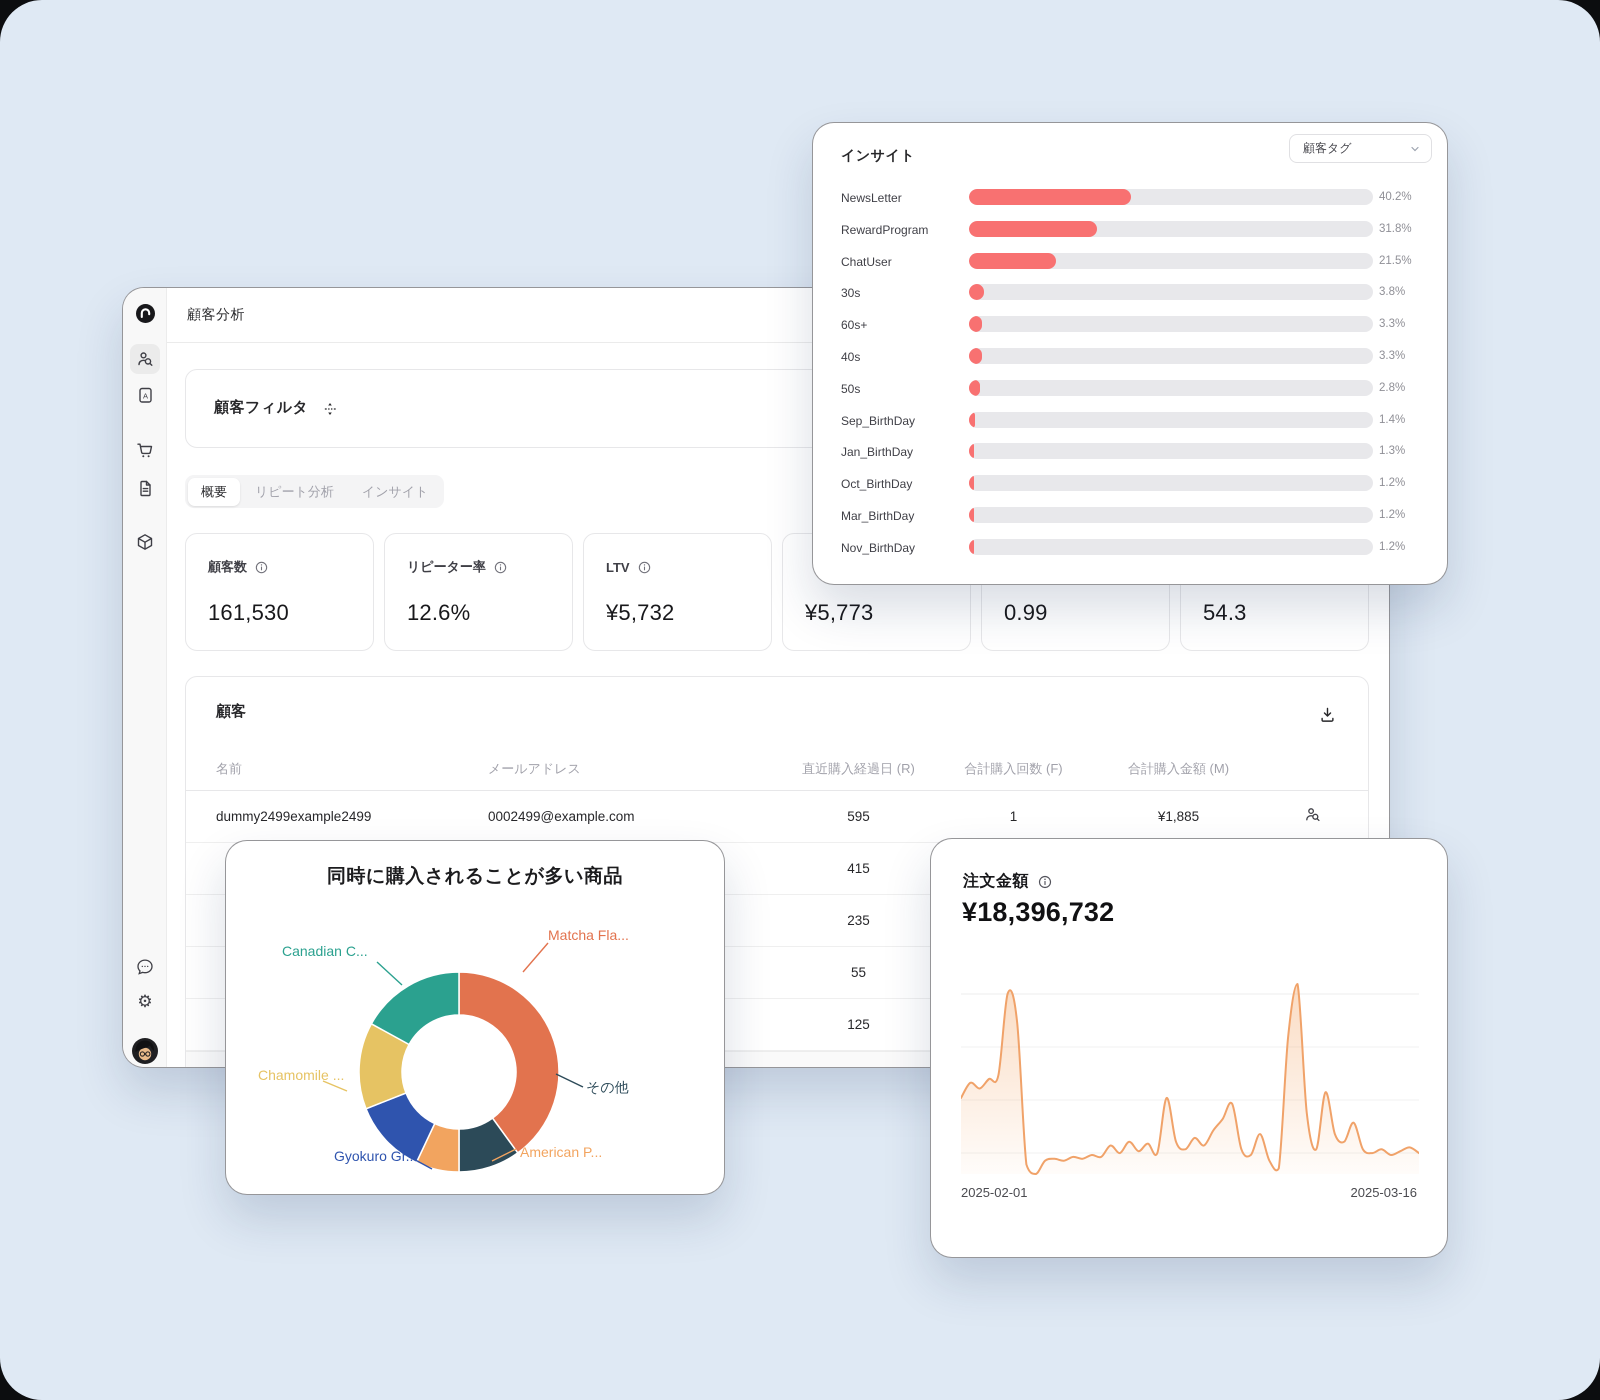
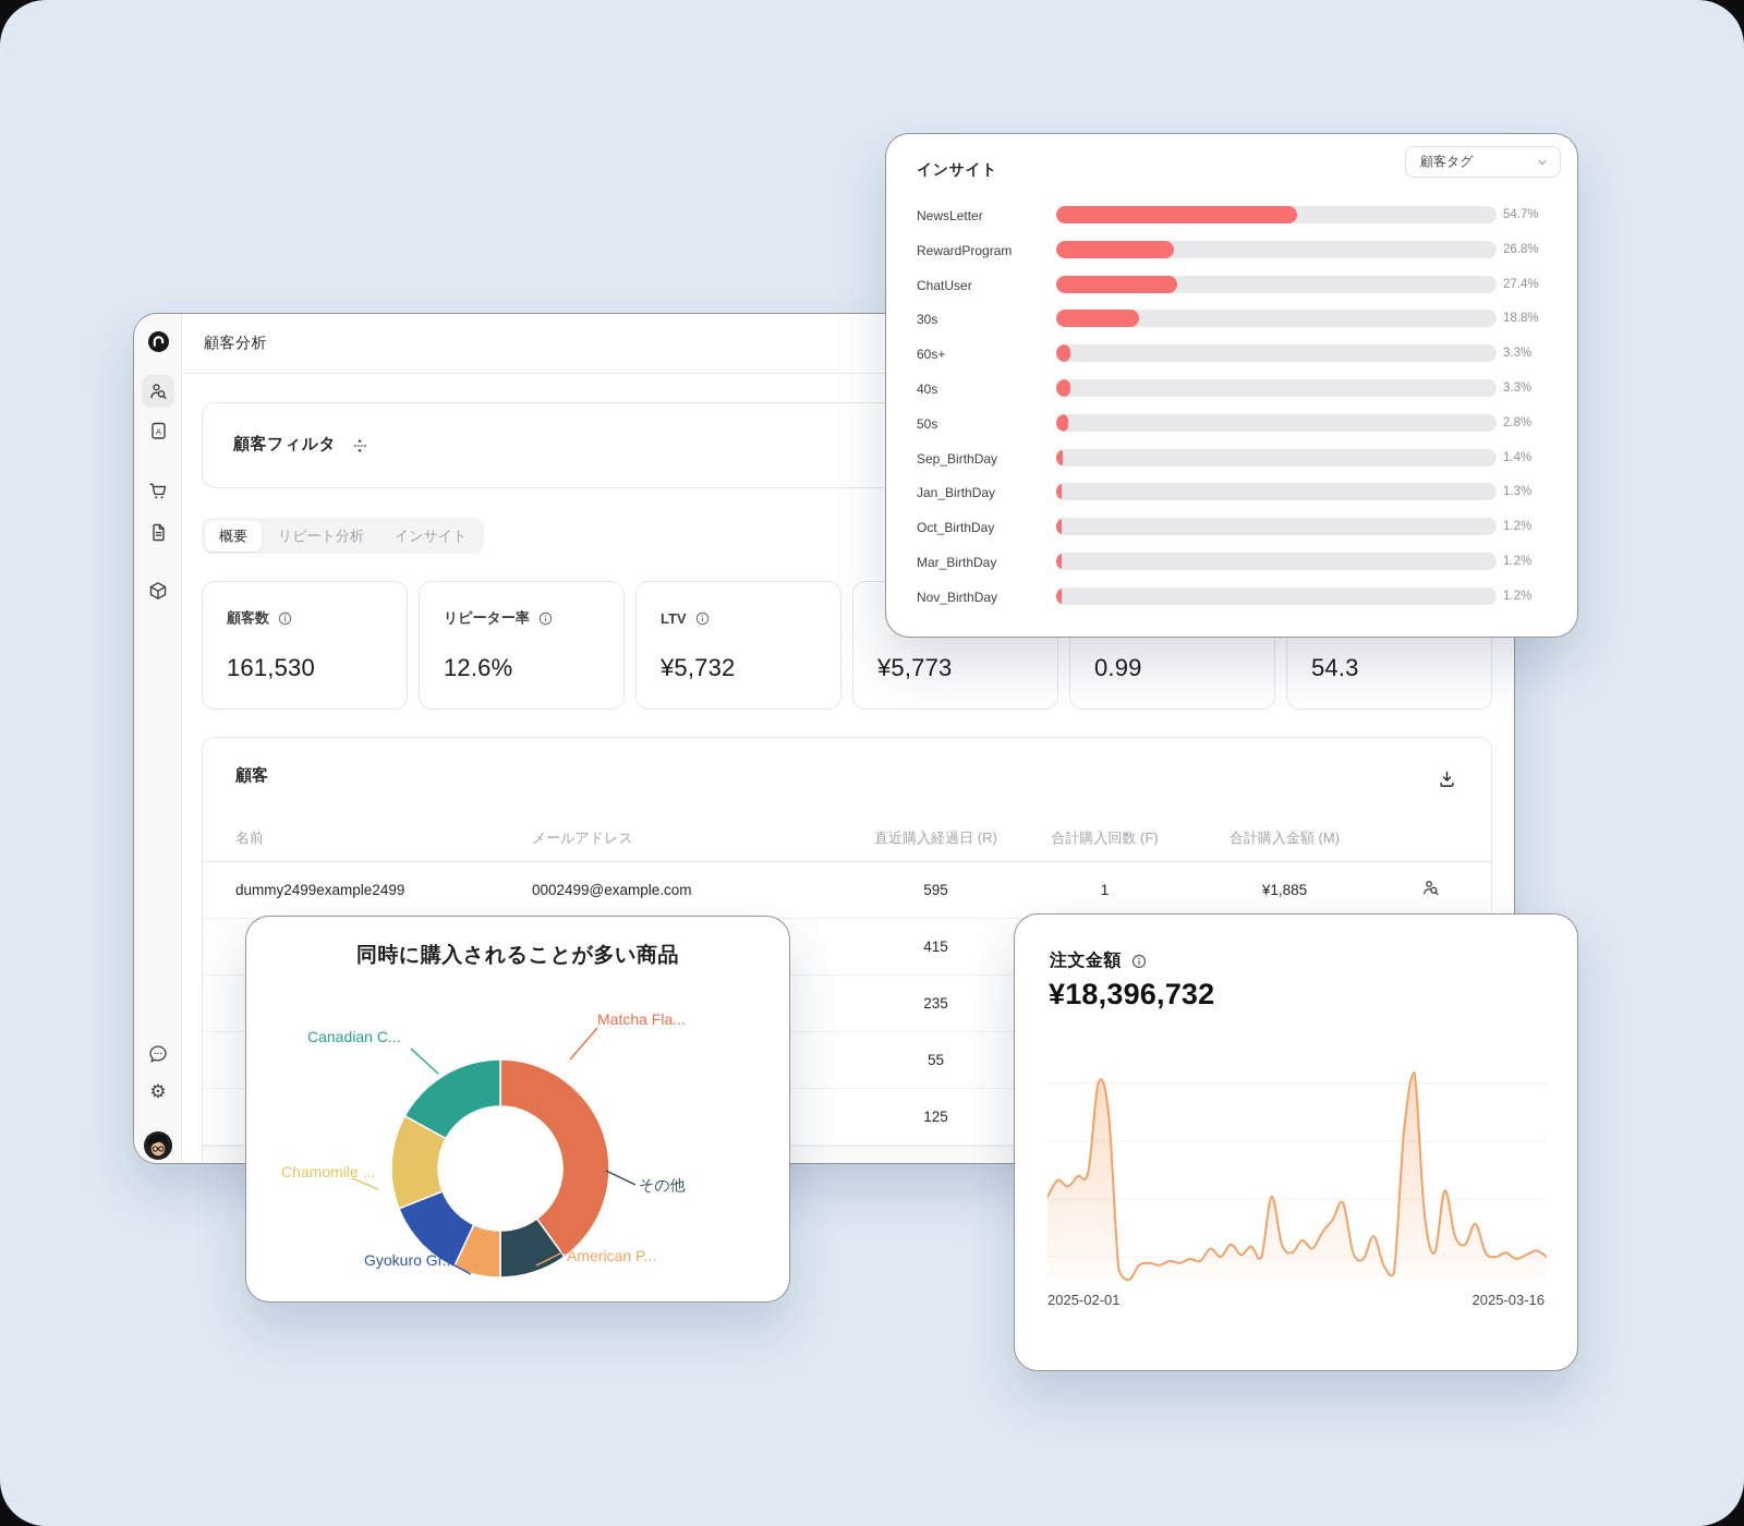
インサイト/NewsLetter: 40.2% -> 54.7%
インサイト/RewardProgram: 31.8% -> 26.8%
インサイト/ChatUser: 21.5% -> 27.4%
インサイト/30s: 3.8% -> 18.8%
